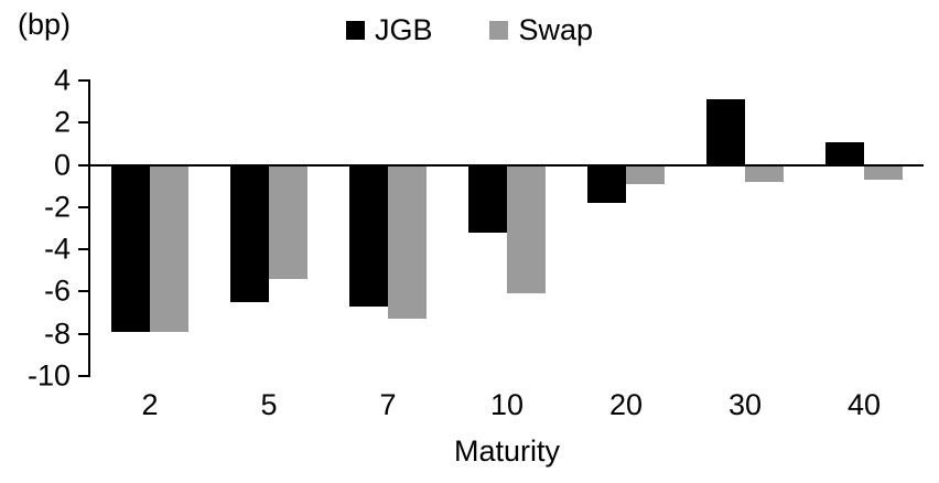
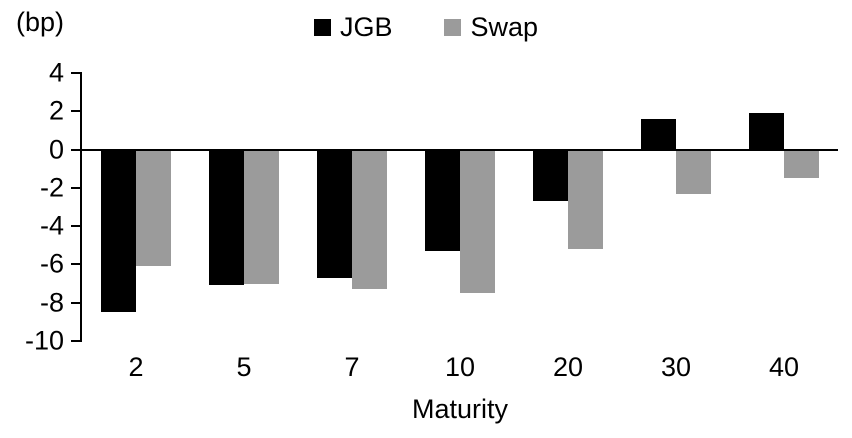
JGB/2: -7.9 -> -8.5
Swap/2: -7.9 -> -6.1
JGB/5: -6.5 -> -7.1
Swap/5: -5.4 -> -7.0
JGB/10: -3.2 -> -5.3
Swap/10: -6.1 -> -7.5
JGB/20: -1.8 -> -2.7
Swap/20: -0.9 -> -5.2
JGB/30: 3.1 -> 1.6
Swap/30: -0.8 -> -2.3
JGB/40: 1.1 -> 1.9
Swap/40: -0.7 -> -1.5
